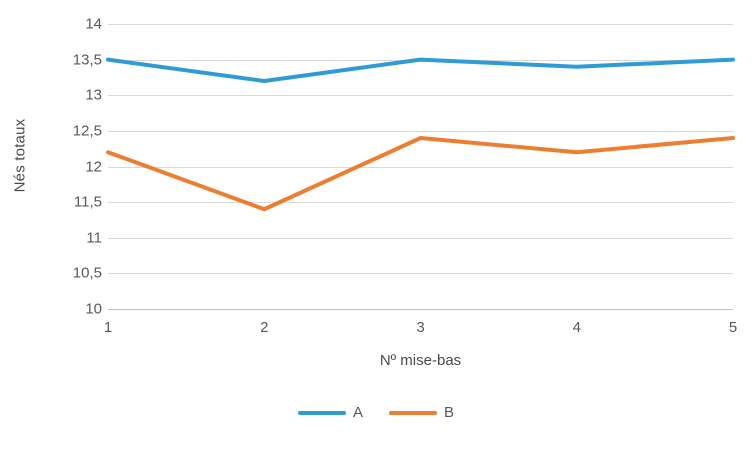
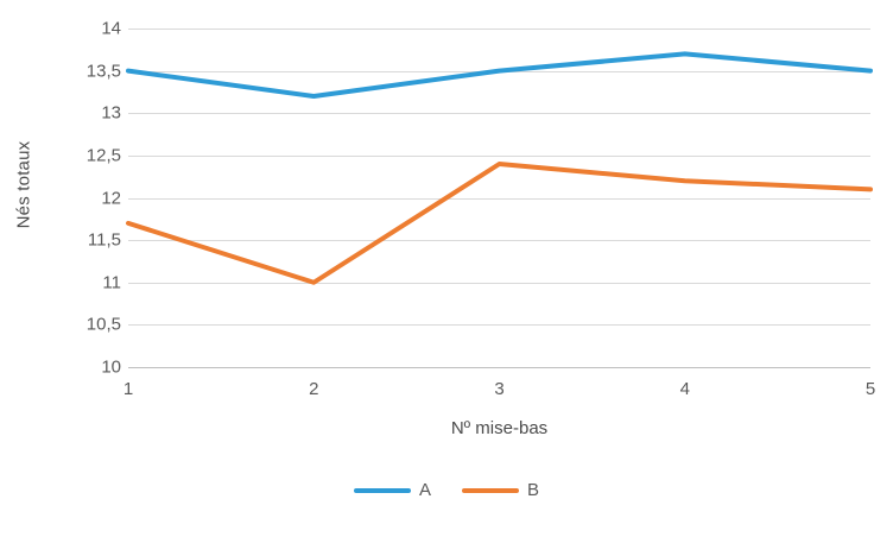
B/1: 12.2 -> 11.7
B/2: 11.4 -> 11.0
A/4: 13.4 -> 13.7
B/5: 12.4 -> 12.1
